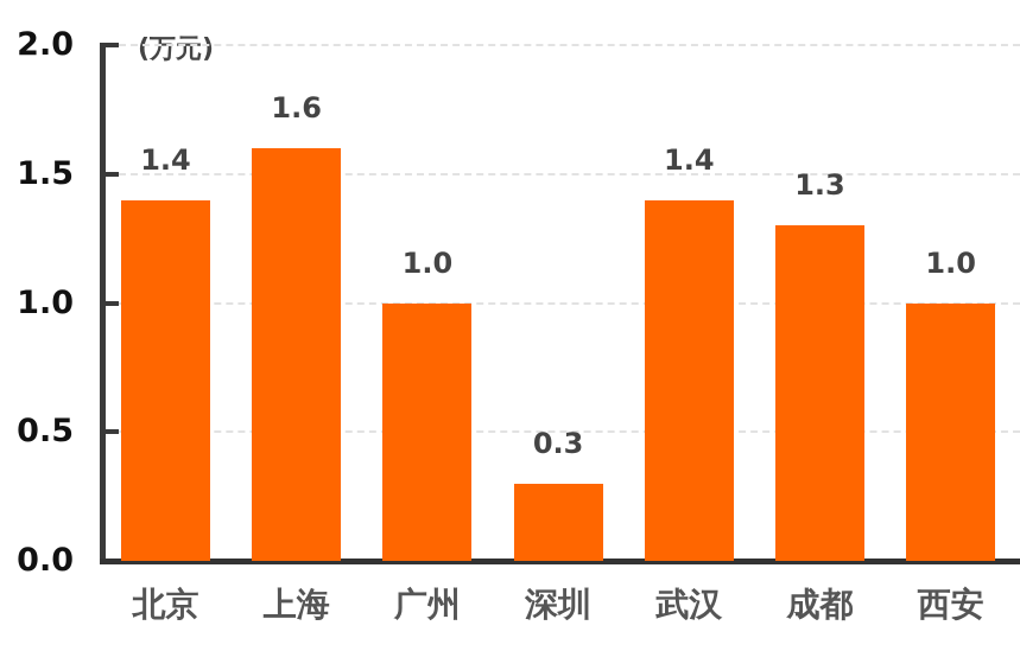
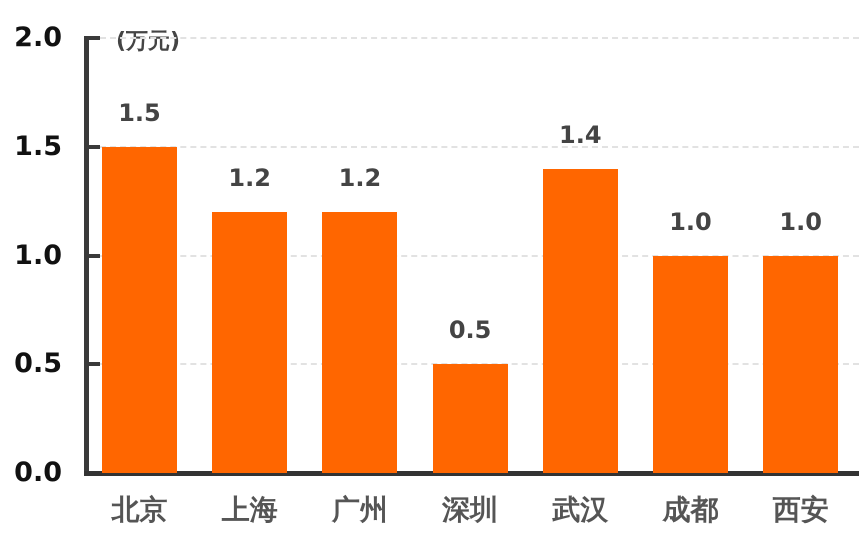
北京: 1.4 -> 1.5
上海: 1.6 -> 1.2
广州: 1.0 -> 1.2
深圳: 0.3 -> 0.5
成都: 1.3 -> 1.0
